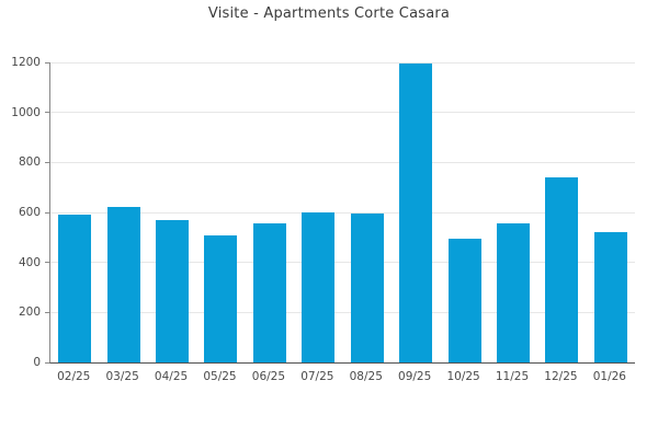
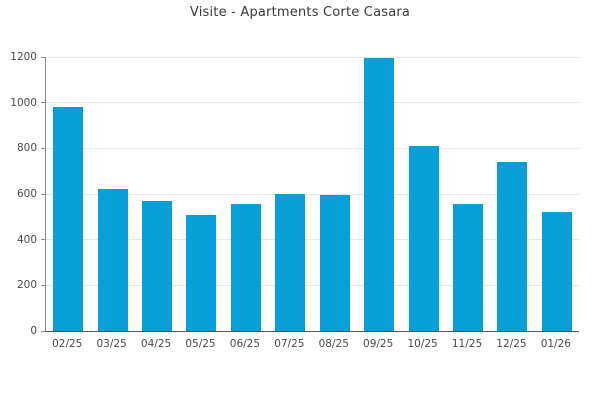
02/25: 590 -> 980
10/25: 500 -> 810
